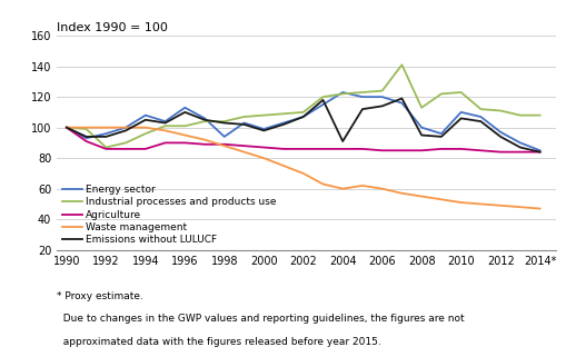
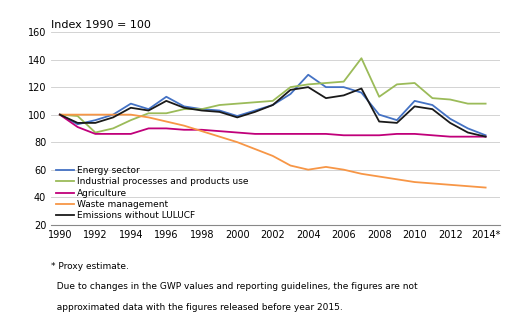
Energy sector/1998: 94 -> 104
Energy sector/2004: 123 -> 129
Emissions without LULUCF/2004: 91 -> 120
